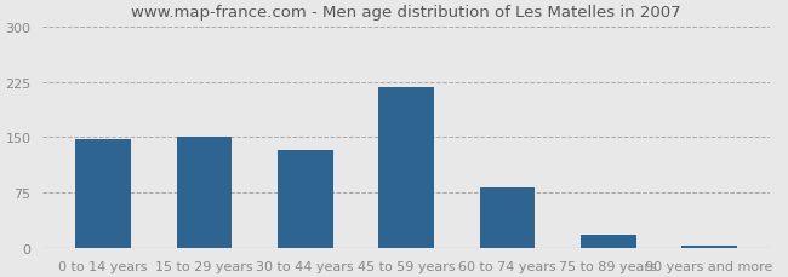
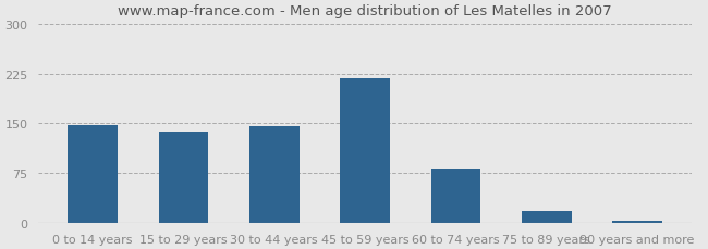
15 to 29 years: 150 -> 137
30 to 44 years: 132 -> 146
